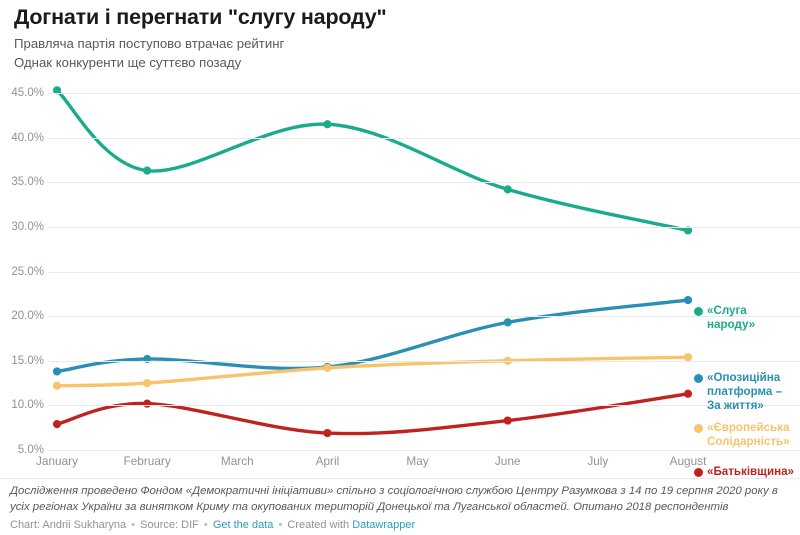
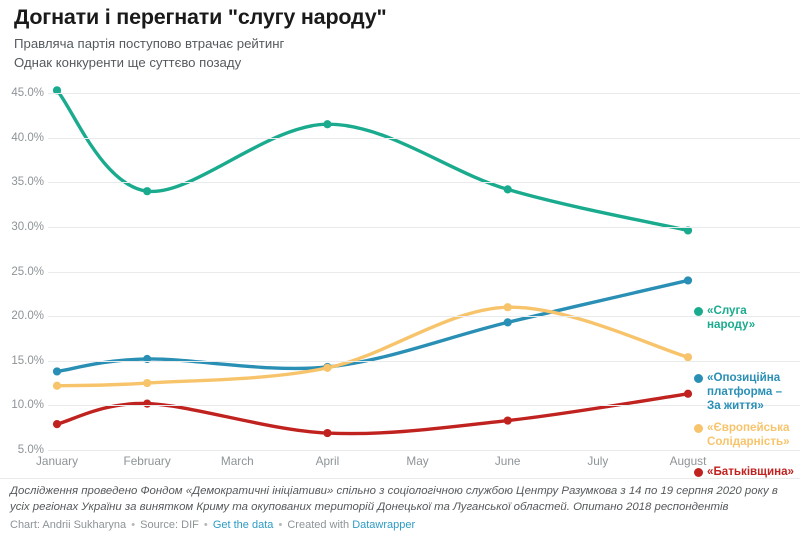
«Слуга народу»/February: 36% -> 34%
«Європейська Солідарність»/June: 15% -> 21%
«Опозиційна платформа – За життя»/August: 22% -> 24%
